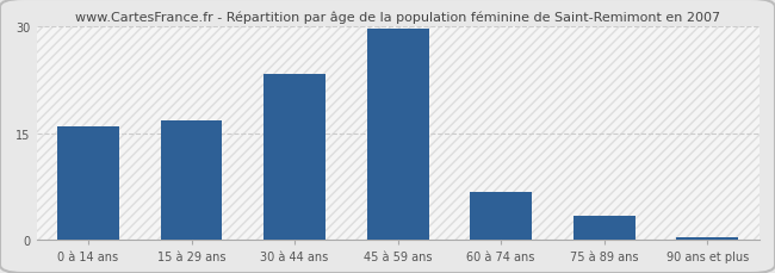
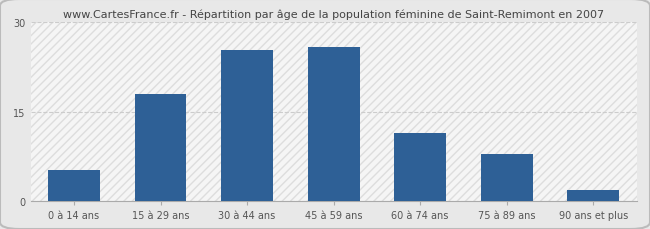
0 à 14 ans: 16.0 -> 5.2
15 à 29 ans: 16.7 -> 18.0
30 à 44 ans: 23.3 -> 25.4
45 à 59 ans: 29.7 -> 25.8
60 à 74 ans: 6.7 -> 11.4
75 à 89 ans: 3.3 -> 7.8
90 ans et plus: 0.3 -> 1.8
